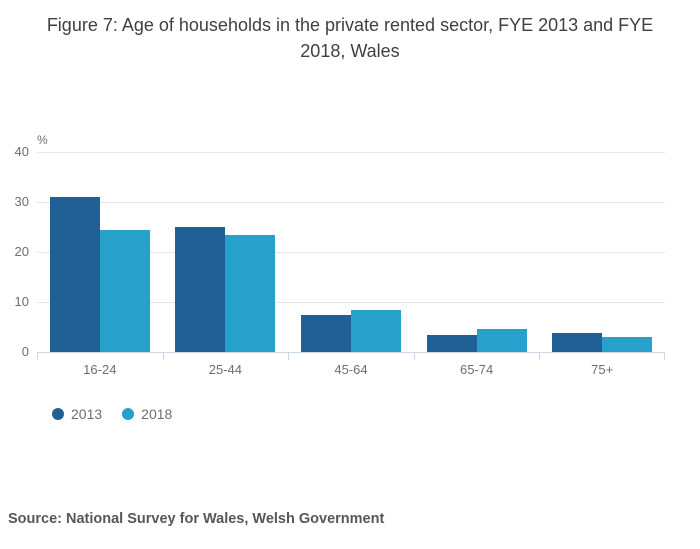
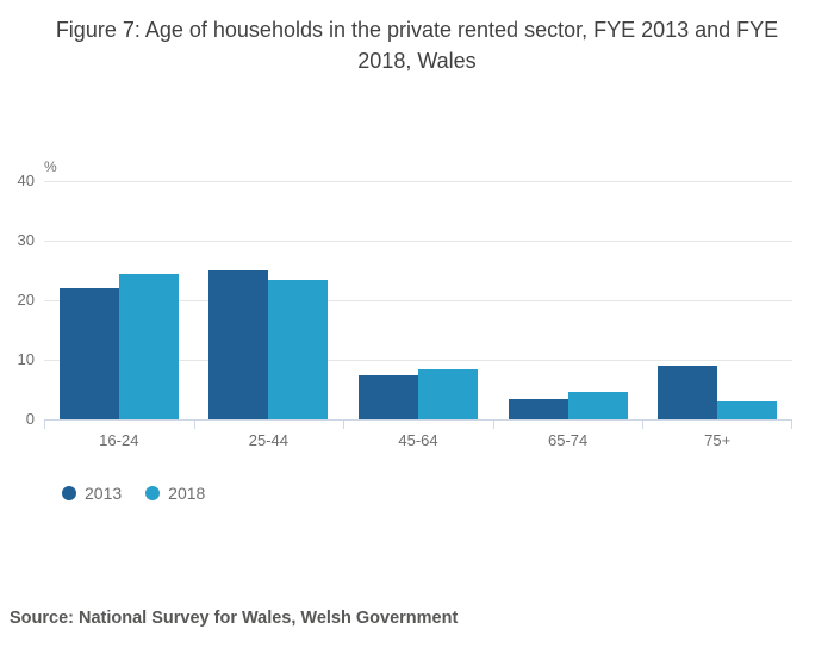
2013/16-24: 31 -> 22
2013/75+: 4 -> 9
